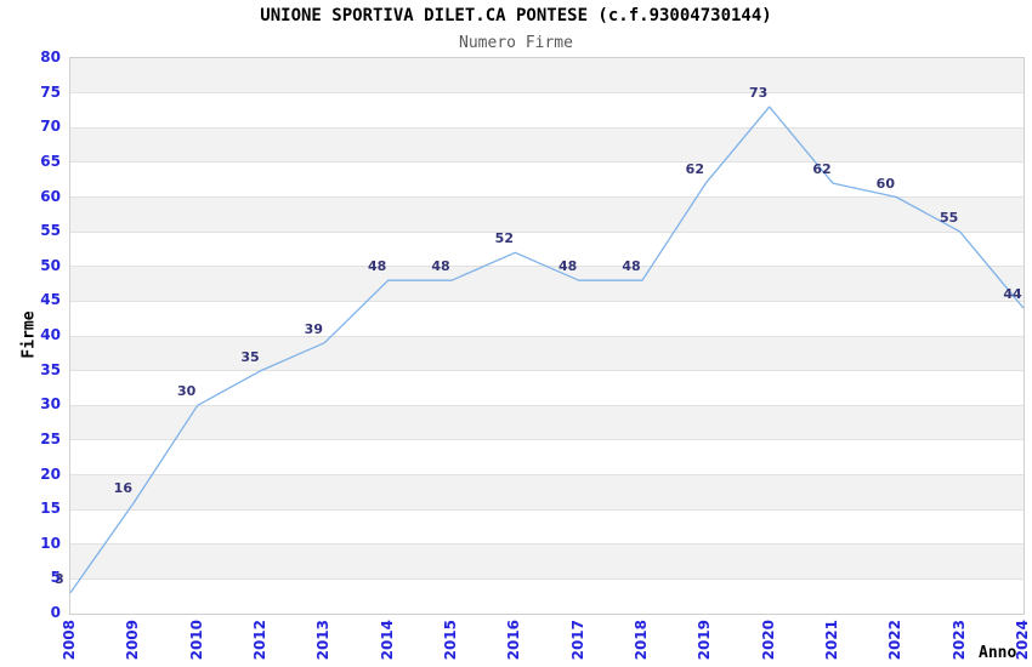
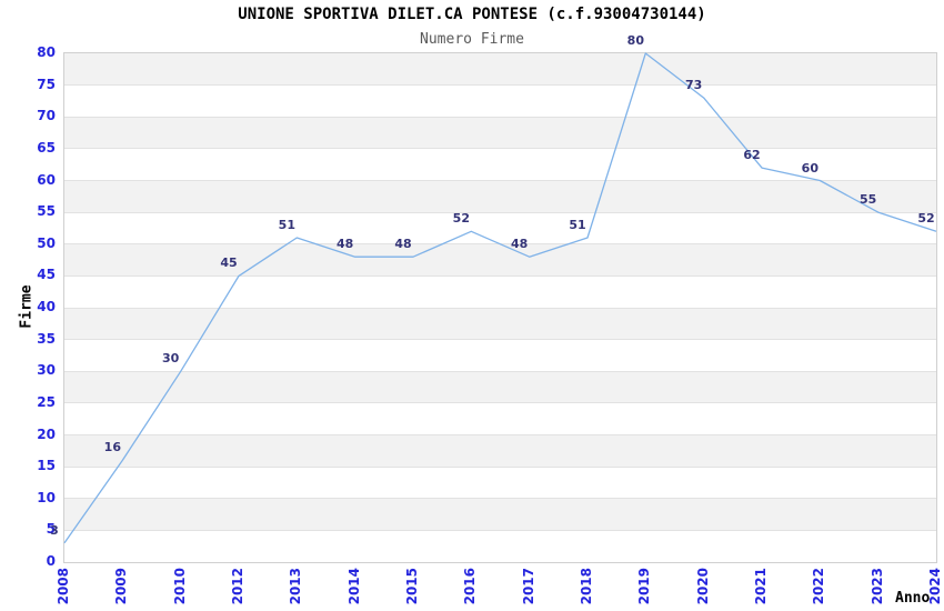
2012: 35 -> 45
2013: 39 -> 51
2018: 48 -> 51
2019: 62 -> 80
2024: 44 -> 52
